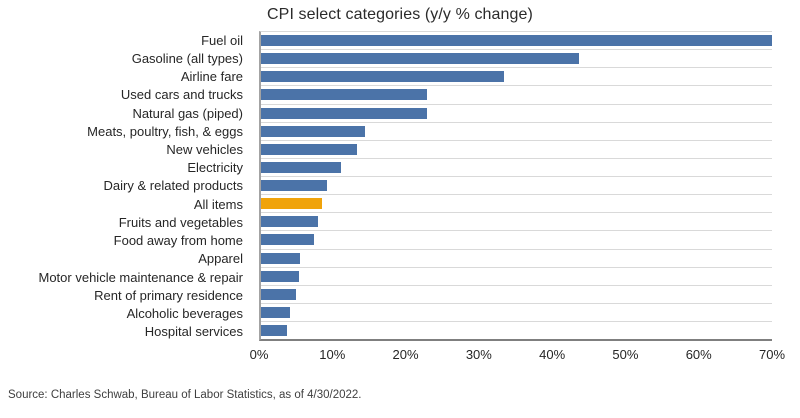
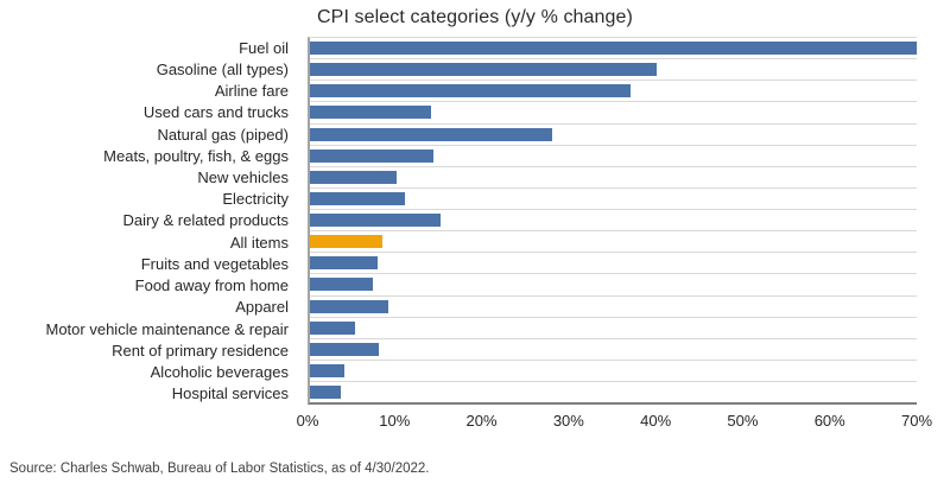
Gasoline (all types): 44% -> 40%
Airline fare: 33% -> 37%
Used cars and trucks: 23% -> 14%
Natural gas (piped): 23% -> 28%
New vehicles: 13% -> 10%
Dairy & related products: 9% -> 15%
Apparel: 5% -> 9%
Rent of primary residence: 5% -> 8%
